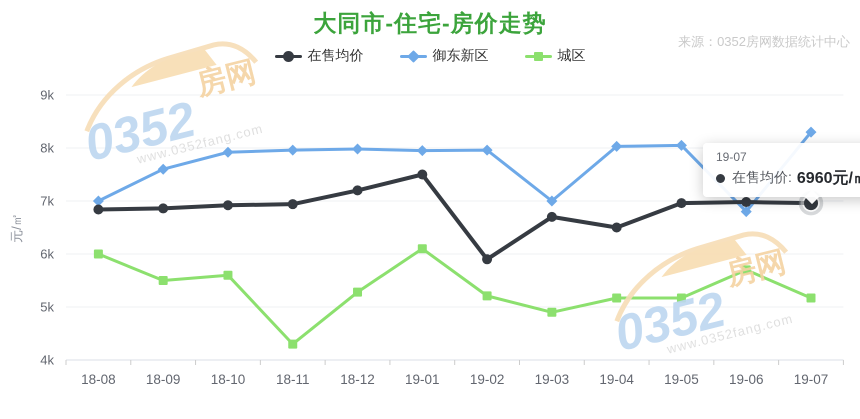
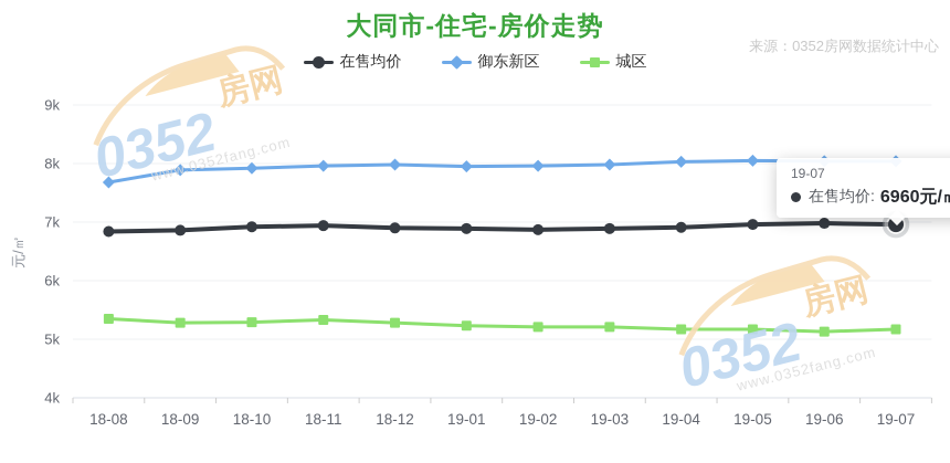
御东新区/18-08: 7.0k -> 7.7k
城区/18-08: 6.0k -> 5.4k
御东新区/18-09: 7.6k -> 7.9k
城区/18-09: 5.5k -> 5.3k
城区/18-10: 5.6k -> 5.3k
城区/18-11: 4.3k -> 5.3k
在售均价/18-12: 7.2k -> 6.9k
在售均价/19-01: 7.5k -> 6.9k
城区/19-01: 6.1k -> 5.2k
在售均价/19-02: 5.9k -> 6.9k
在售均价/19-03: 6.7k -> 6.9k
御东新区/19-03: 7.0k -> 8.0k
城区/19-03: 4.9k -> 5.2k
在售均价/19-04: 6.5k -> 6.9k
御东新区/19-06: 6.8k -> 8.0k
城区/19-06: 5.7k -> 5.1k
御东新区/19-07: 8.3k -> 8.0k
